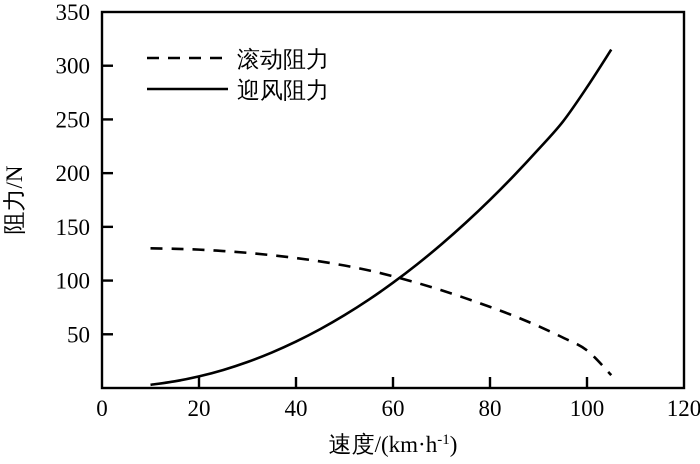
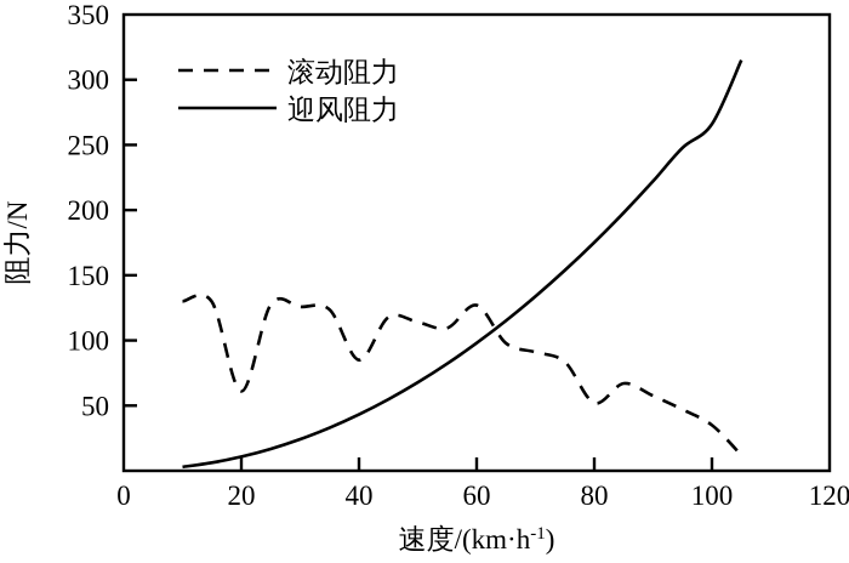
滚动阻力/20: 129 -> 61
滚动阻力/40: 121 -> 85
滚动阻力/60: 104 -> 127
滚动阻力/80: 76 -> 52
迎风阻力/100: 280 -> 266
